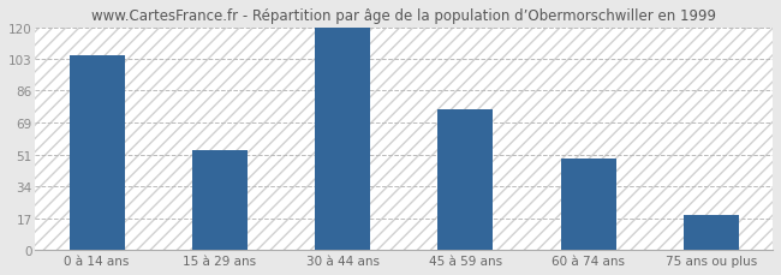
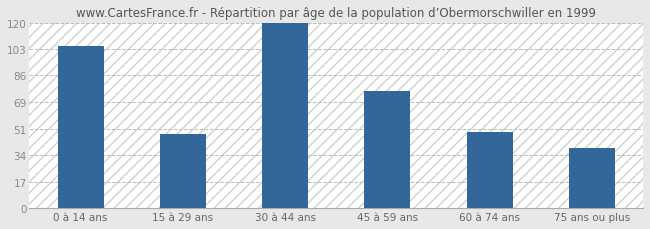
15 à 29 ans: 54 -> 48
75 ans ou plus: 19 -> 39
